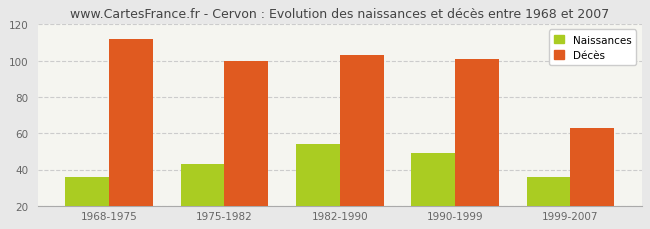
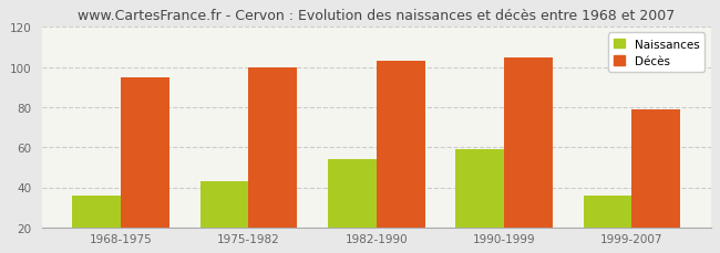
Décès/1968-1975: 112 -> 95
Naissances/1990-1999: 49 -> 59
Décès/1990-1999: 101 -> 105
Décès/1999-2007: 63 -> 79
